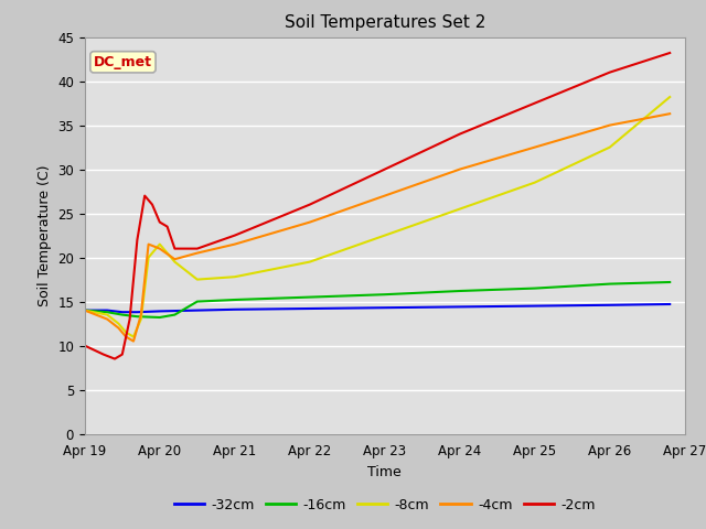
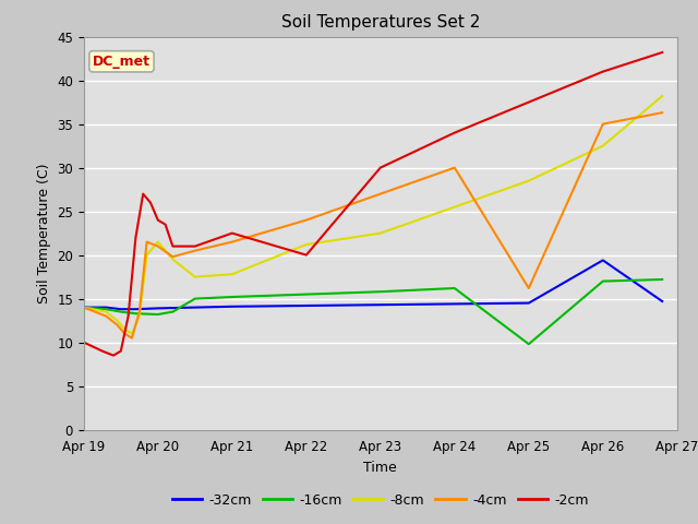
-8cm/Apr 22: 19.5 -> 21.2
-2cm/Apr 22: 26.0 -> 20.0
-16cm/Apr 25: 16.5 -> 9.8
-4cm/Apr 25: 32.5 -> 16.2
-32cm/Apr 26: 14.6 -> 19.4
